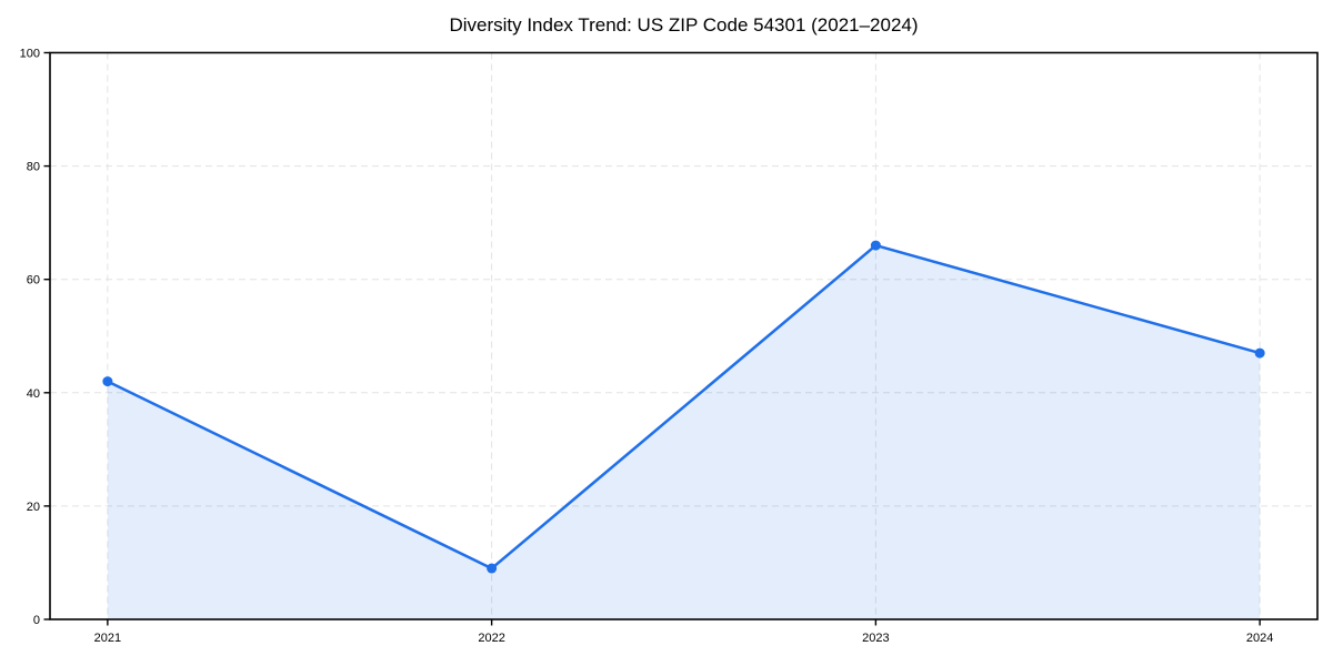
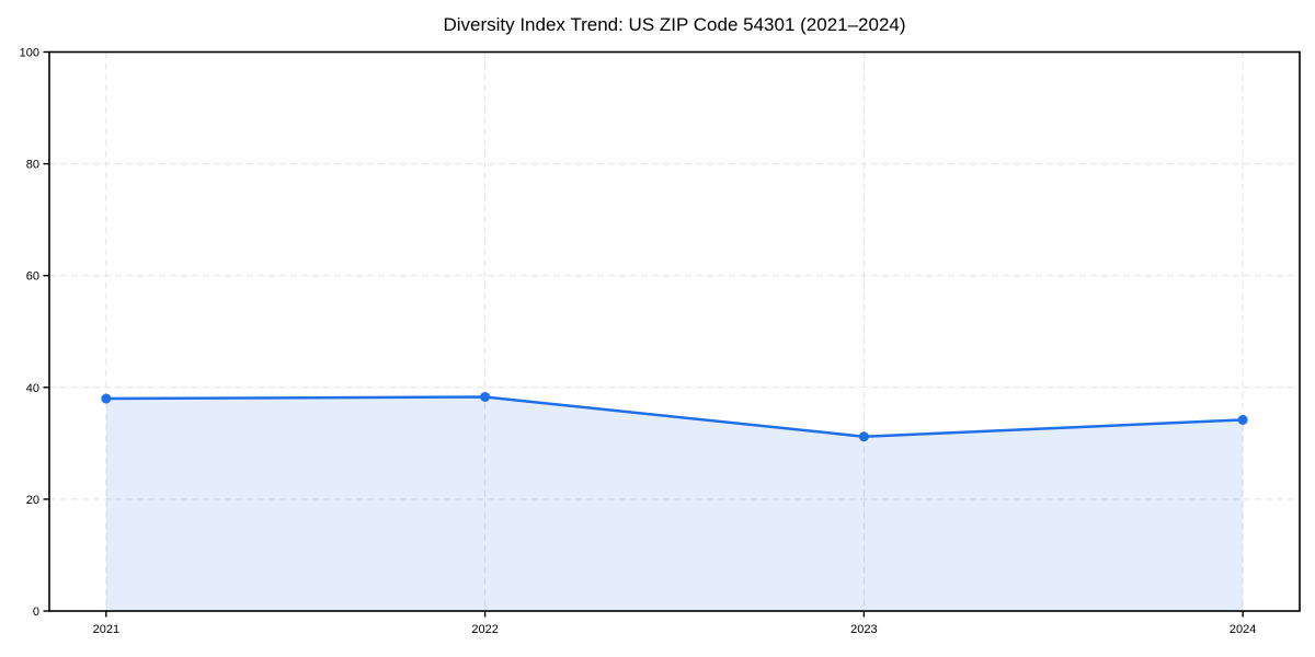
2021: 42 -> 38
2022: 9 -> 38
2023: 66 -> 31
2024: 47 -> 34
